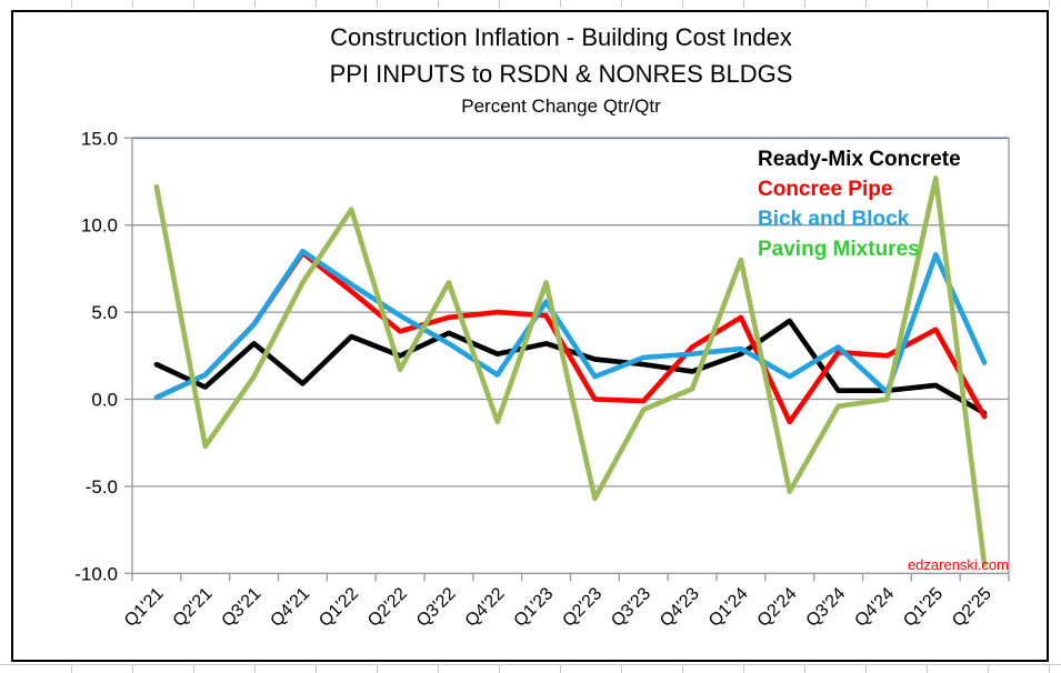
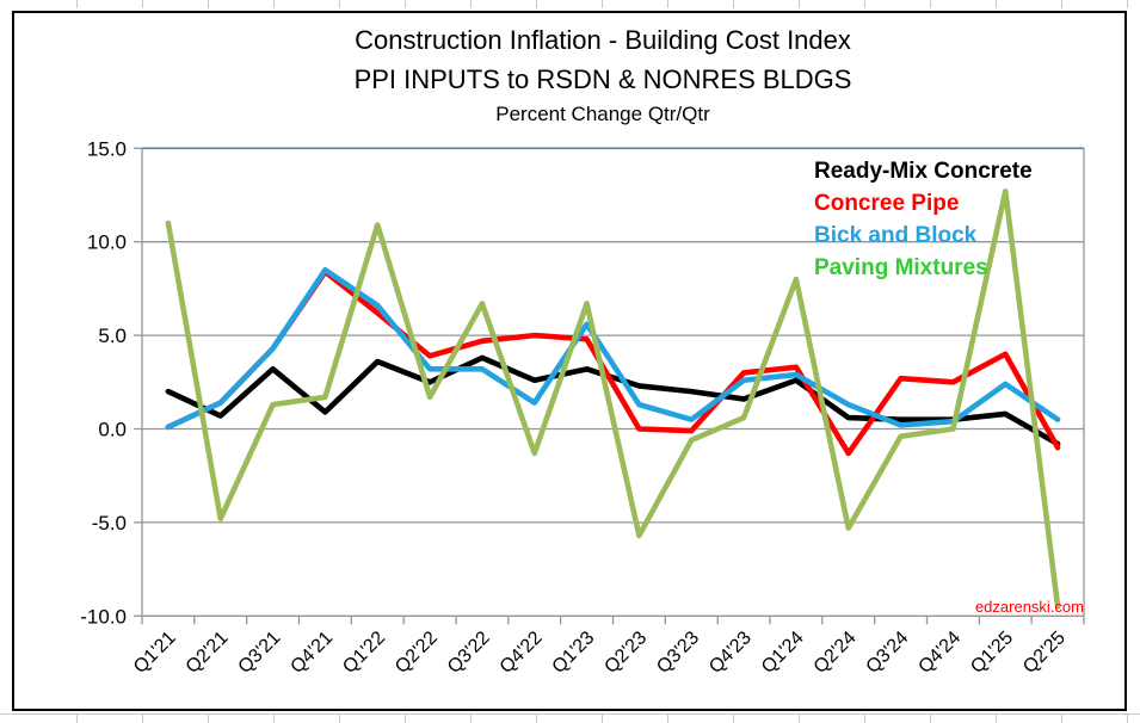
Paving Mixtures/Q1'21: 12.2 -> 11.0
Paving Mixtures/Q2'21: -2.7 -> -4.8
Paving Mixtures/Q4'21: 6.7 -> 1.7
Bick and Block/Q2'22: 4.8 -> 3.2
Bick and Block/Q3'23: 2.4 -> 0.5
Concree Pipe/Q1'24: 4.7 -> 3.3
Ready-Mix Concrete/Q2'24: 4.5 -> 0.6
Bick and Block/Q3'24: 3.0 -> 0.2
Bick and Block/Q1'25: 8.3 -> 2.4
Bick and Block/Q2'25: 2.1 -> 0.5
